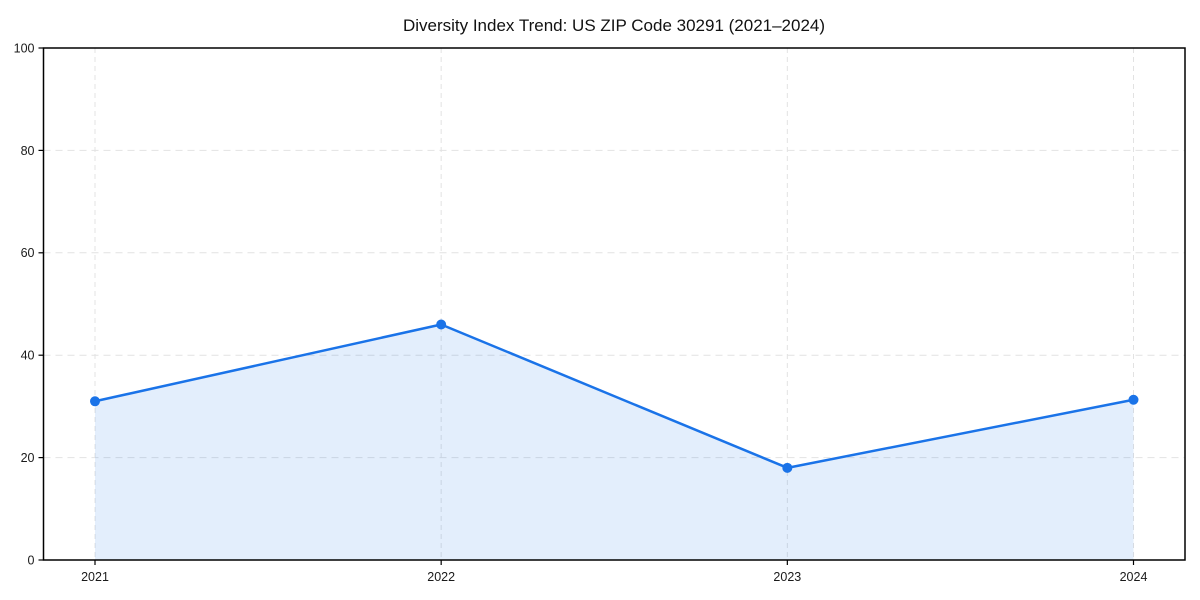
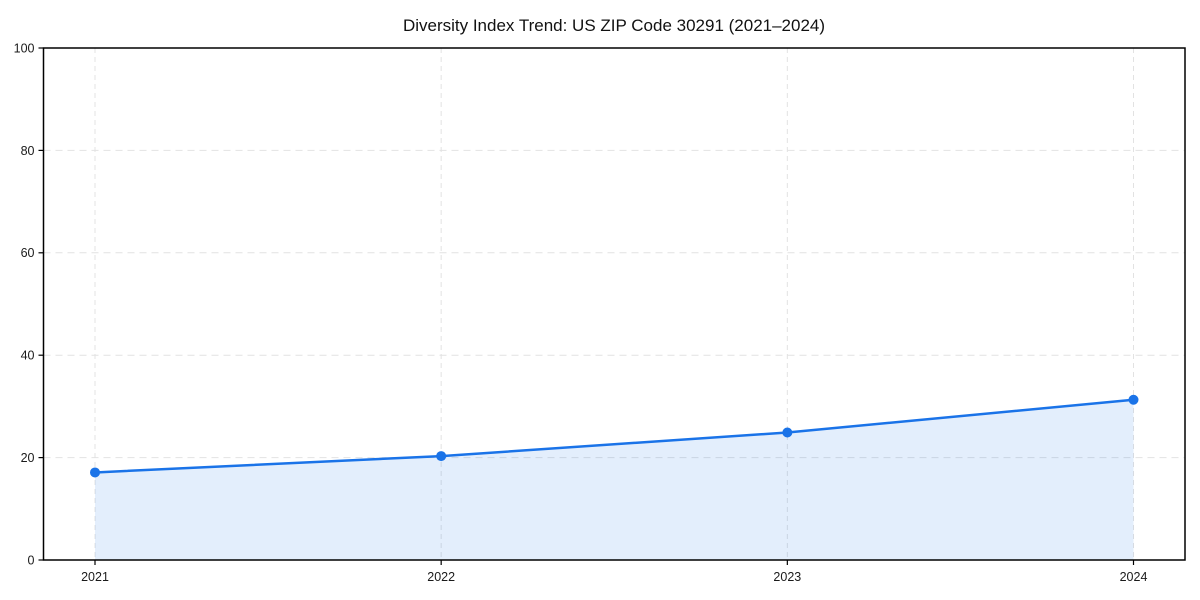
2021: 31 -> 17
2022: 46 -> 20
2023: 18 -> 25
